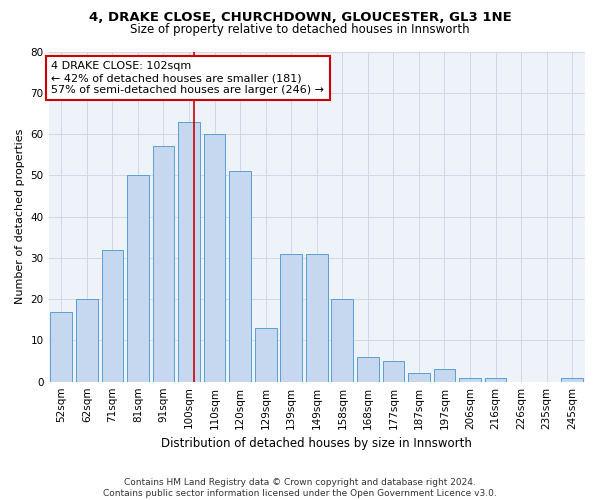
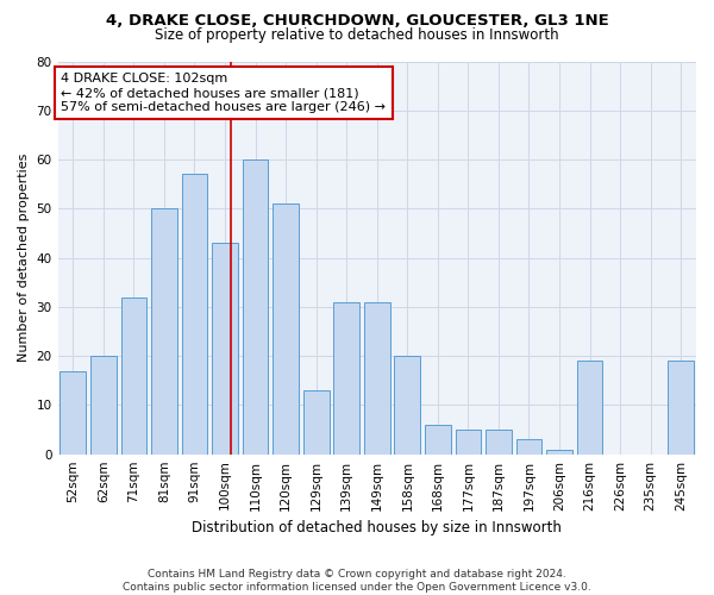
100sqm: 63 -> 43
187sqm: 2 -> 5
216sqm: 1 -> 19
245sqm: 1 -> 19
